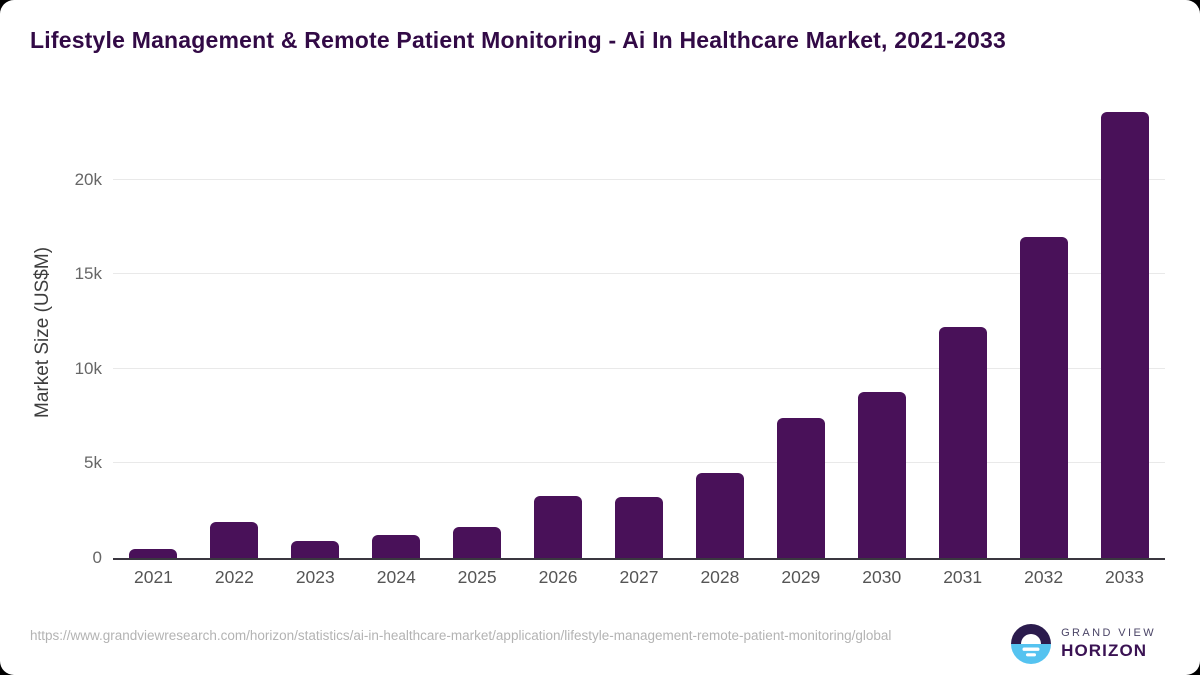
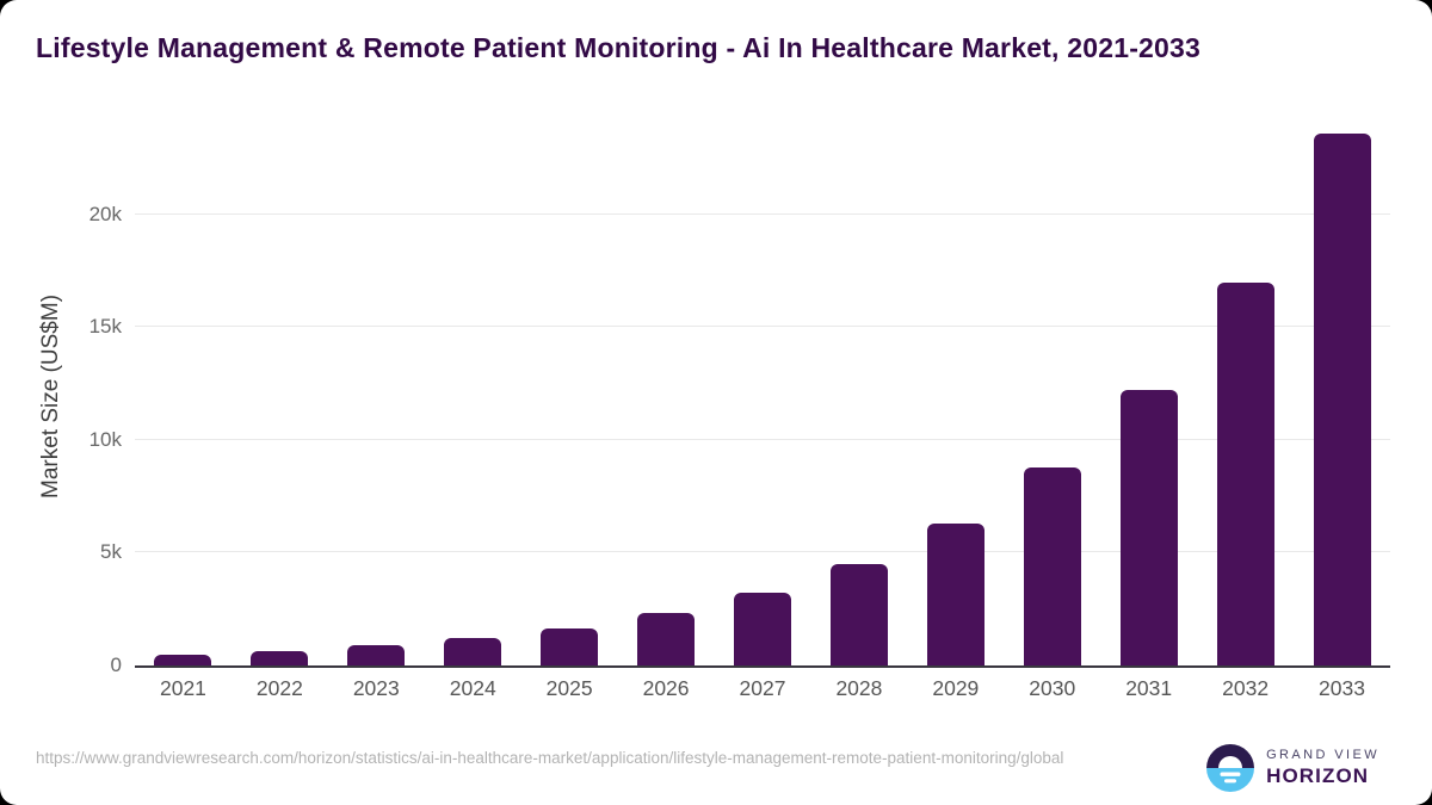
2022: 1.9k -> 0.7k
2026: 3.3k -> 2.3k
2029: 7.4k -> 6.3k
